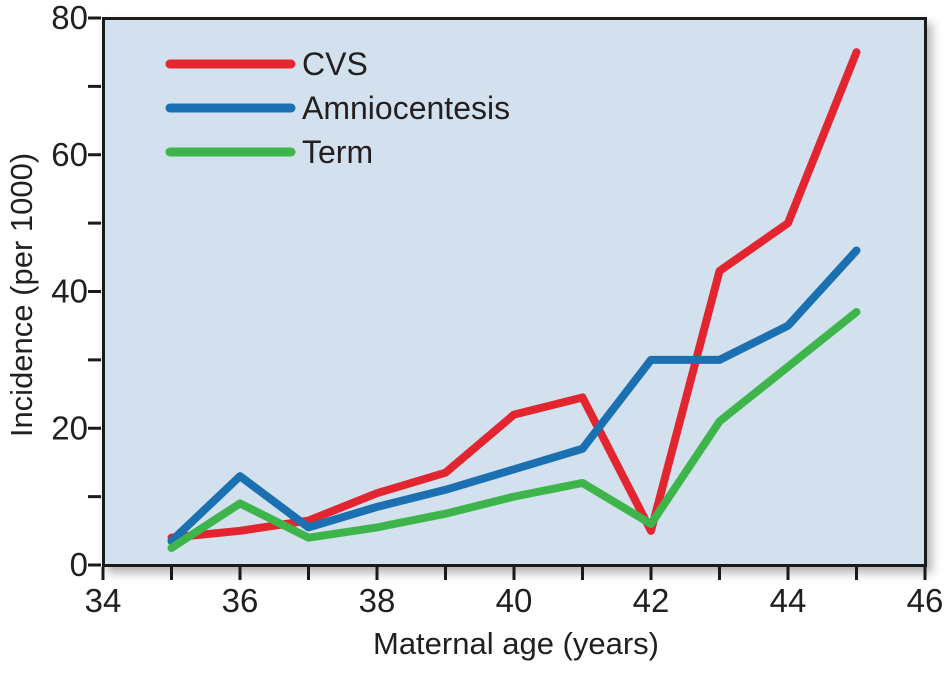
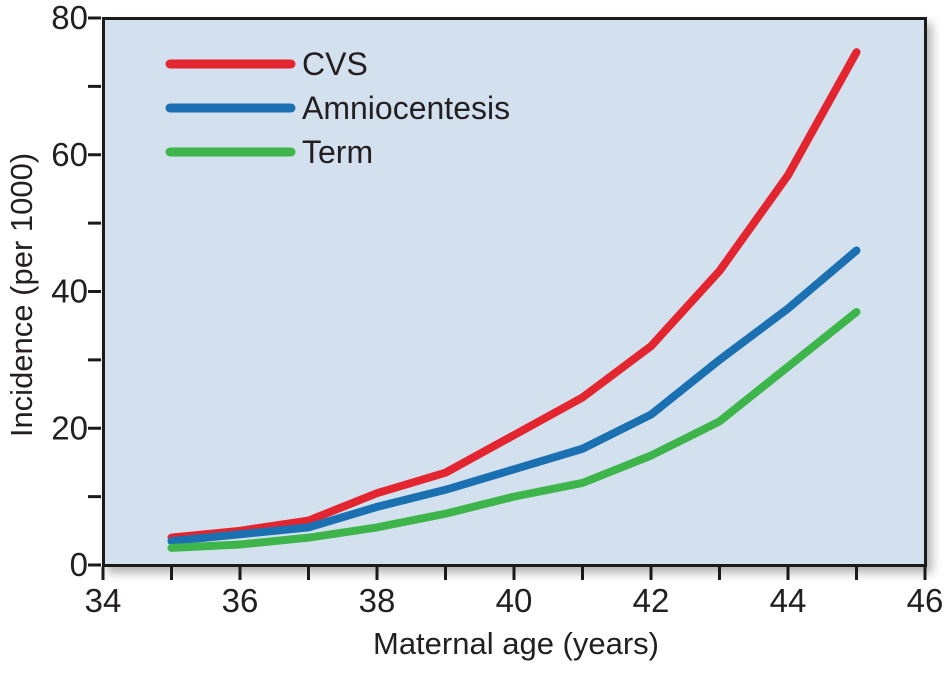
Amniocentesis/36: 13 -> 4
Term/36: 9 -> 3
CVS/40: 22 -> 19
CVS/42: 5 -> 32
Amniocentesis/42: 30 -> 22
Term/42: 6 -> 16
CVS/44: 50 -> 57
Amniocentesis/44: 35 -> 38
